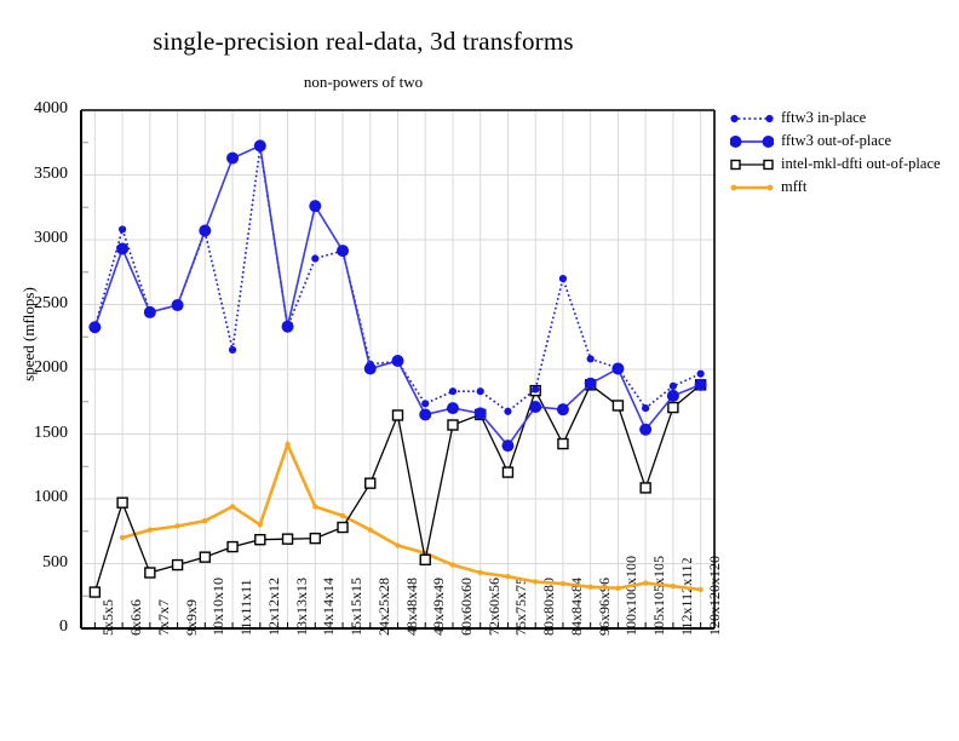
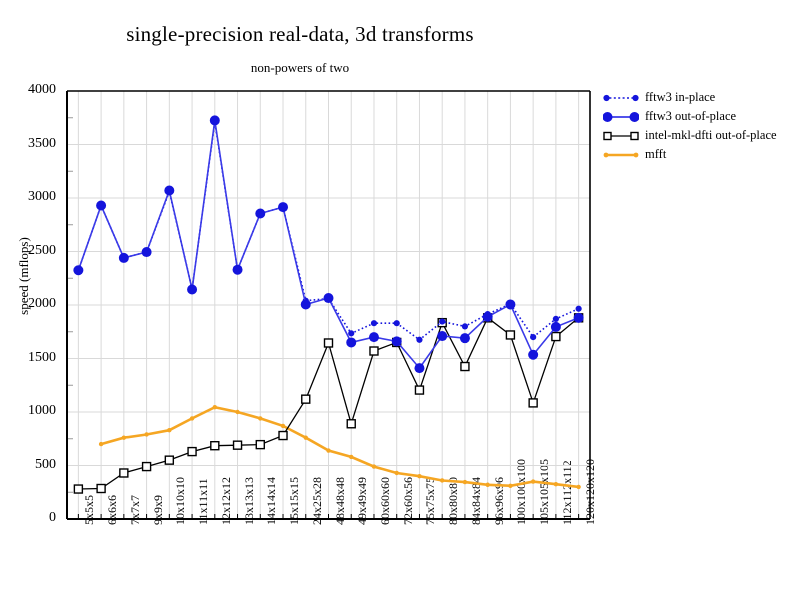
fftw3 in-place/6x6x6: 3080 -> 2930
intel-mkl-dfti out-of-place/6x6x6: 970 -> 280
fftw3 out-of-place/11x11x11: 3630 -> 2140
mfft/12x12x12: 800 -> 1040
mfft/13x13x13: 1420 -> 1000
fftw3 out-of-place/14x14x14: 3260 -> 2860
intel-mkl-dfti out-of-place/49x49x49: 530 -> 890
fftw3 in-place/84x84x84: 2700 -> 1800
fftw3 in-place/96x96x96: 2080 -> 1920
